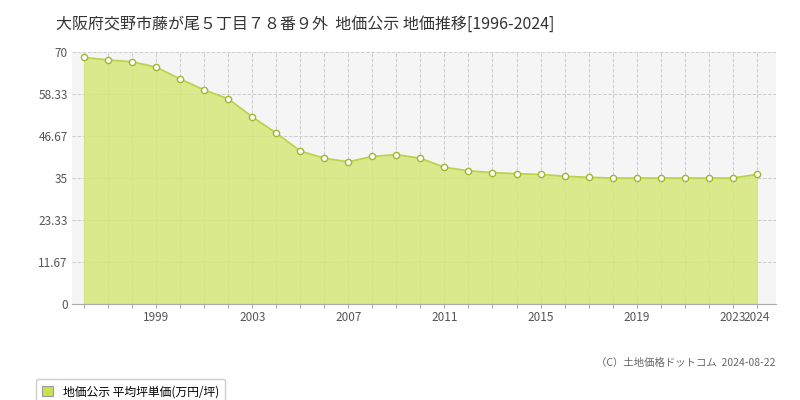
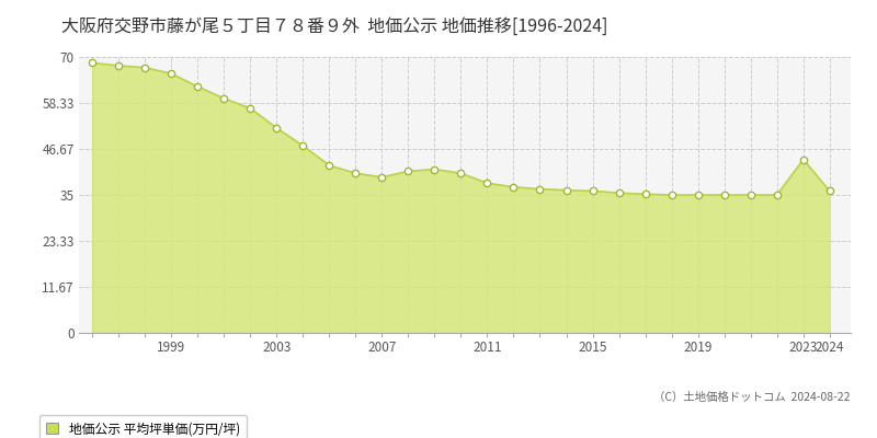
2023: 35.0 -> 44.0
